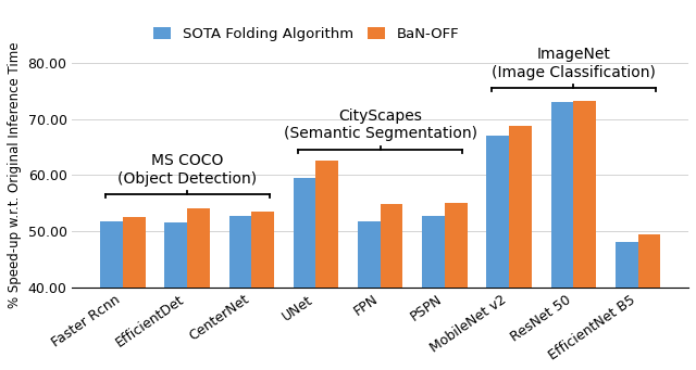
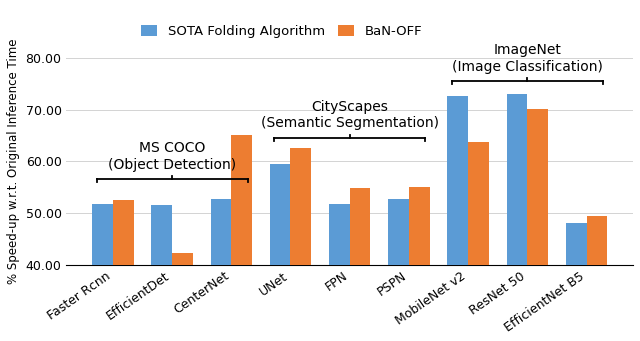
BaN-OFF/EfficientDet: 54.0 -> 42.2
BaN-OFF/CenterNet: 53.5 -> 65.2
SOTA Folding Algorithm/MobileNet v2: 67.0 -> 72.6
BaN-OFF/MobileNet v2: 68.8 -> 63.8
BaN-OFF/ResNet 50: 73.2 -> 70.2
